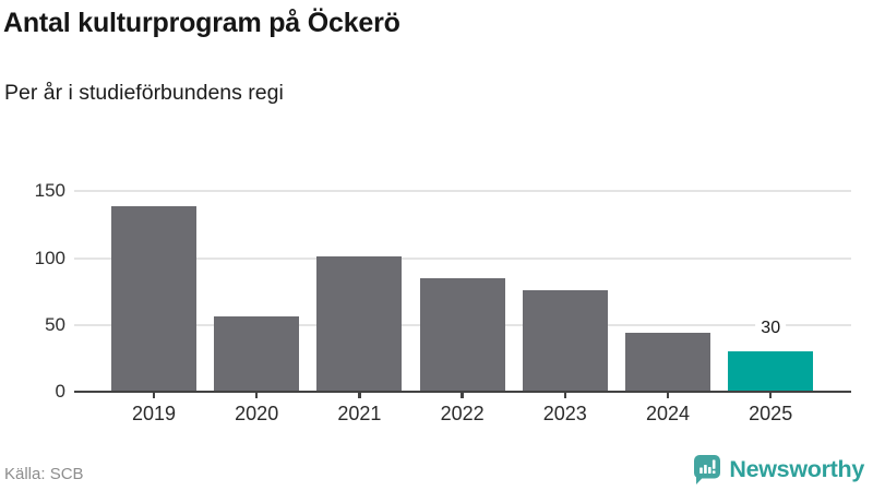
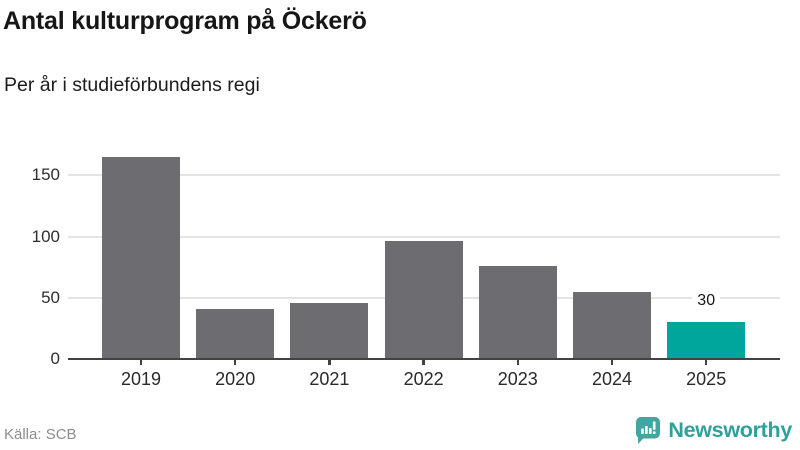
2019: 139 -> 165
2020: 56 -> 41
2021: 101 -> 46
2022: 85 -> 96
2024: 44 -> 55
